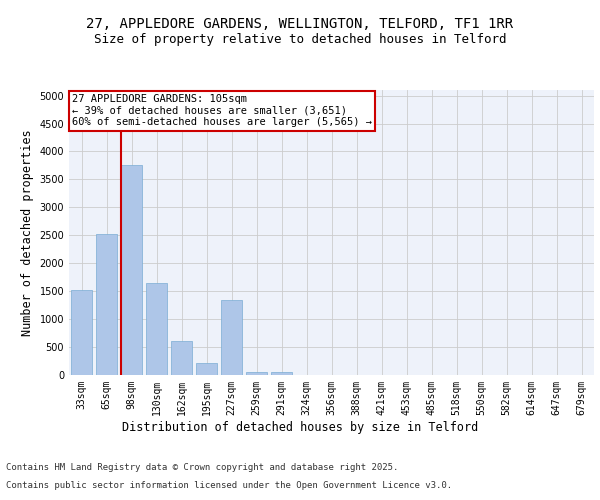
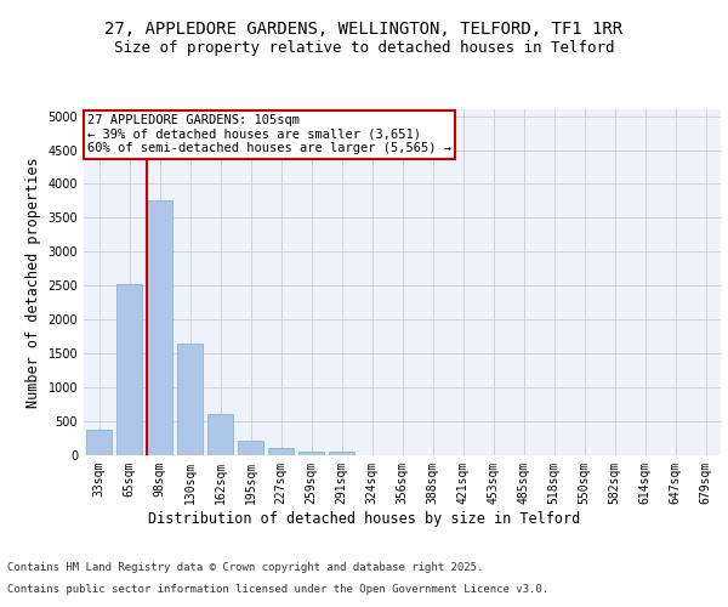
33sqm: 1520 -> 370
227sqm: 1340 -> 100
